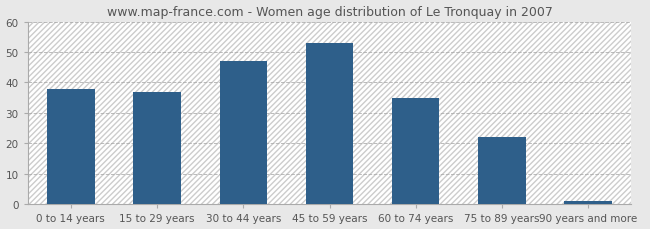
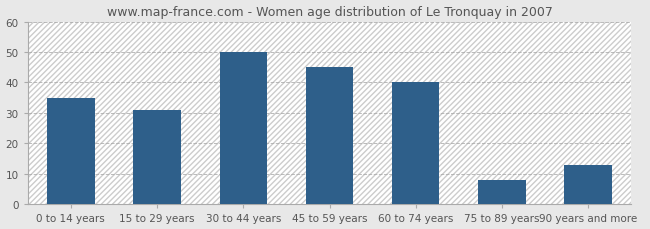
0 to 14 years: 38 -> 35
15 to 29 years: 37 -> 31
30 to 44 years: 47 -> 50
45 to 59 years: 53 -> 45
60 to 74 years: 35 -> 40
75 to 89 years: 22 -> 8
90 years and more: 1 -> 13
